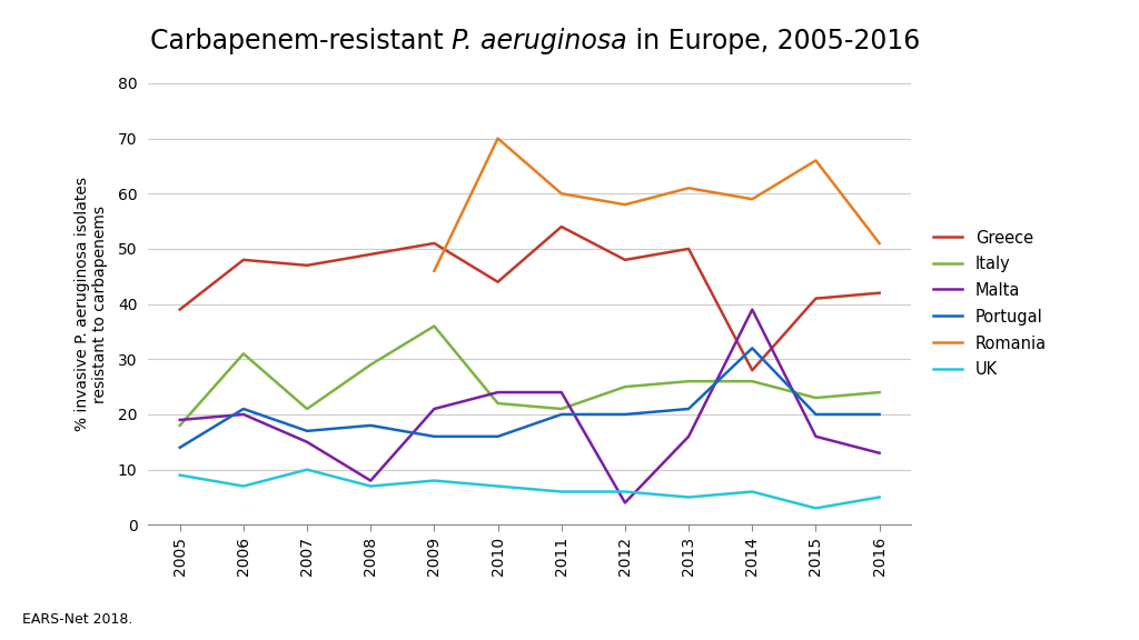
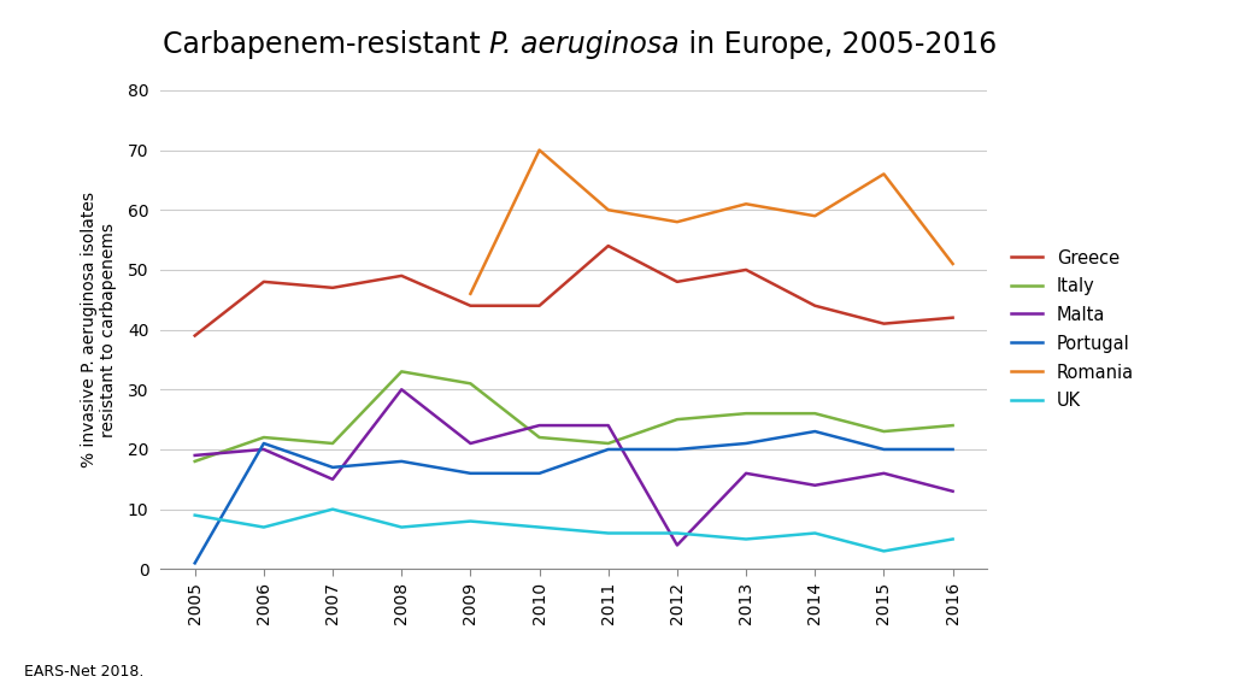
Portugal/2005: 14 -> 1
Italy/2006: 31 -> 22
Italy/2008: 29 -> 33
Malta/2008: 8 -> 30
Greece/2009: 51 -> 44
Italy/2009: 36 -> 31
Greece/2014: 28 -> 44
Malta/2014: 39 -> 14
Portugal/2014: 32 -> 23
